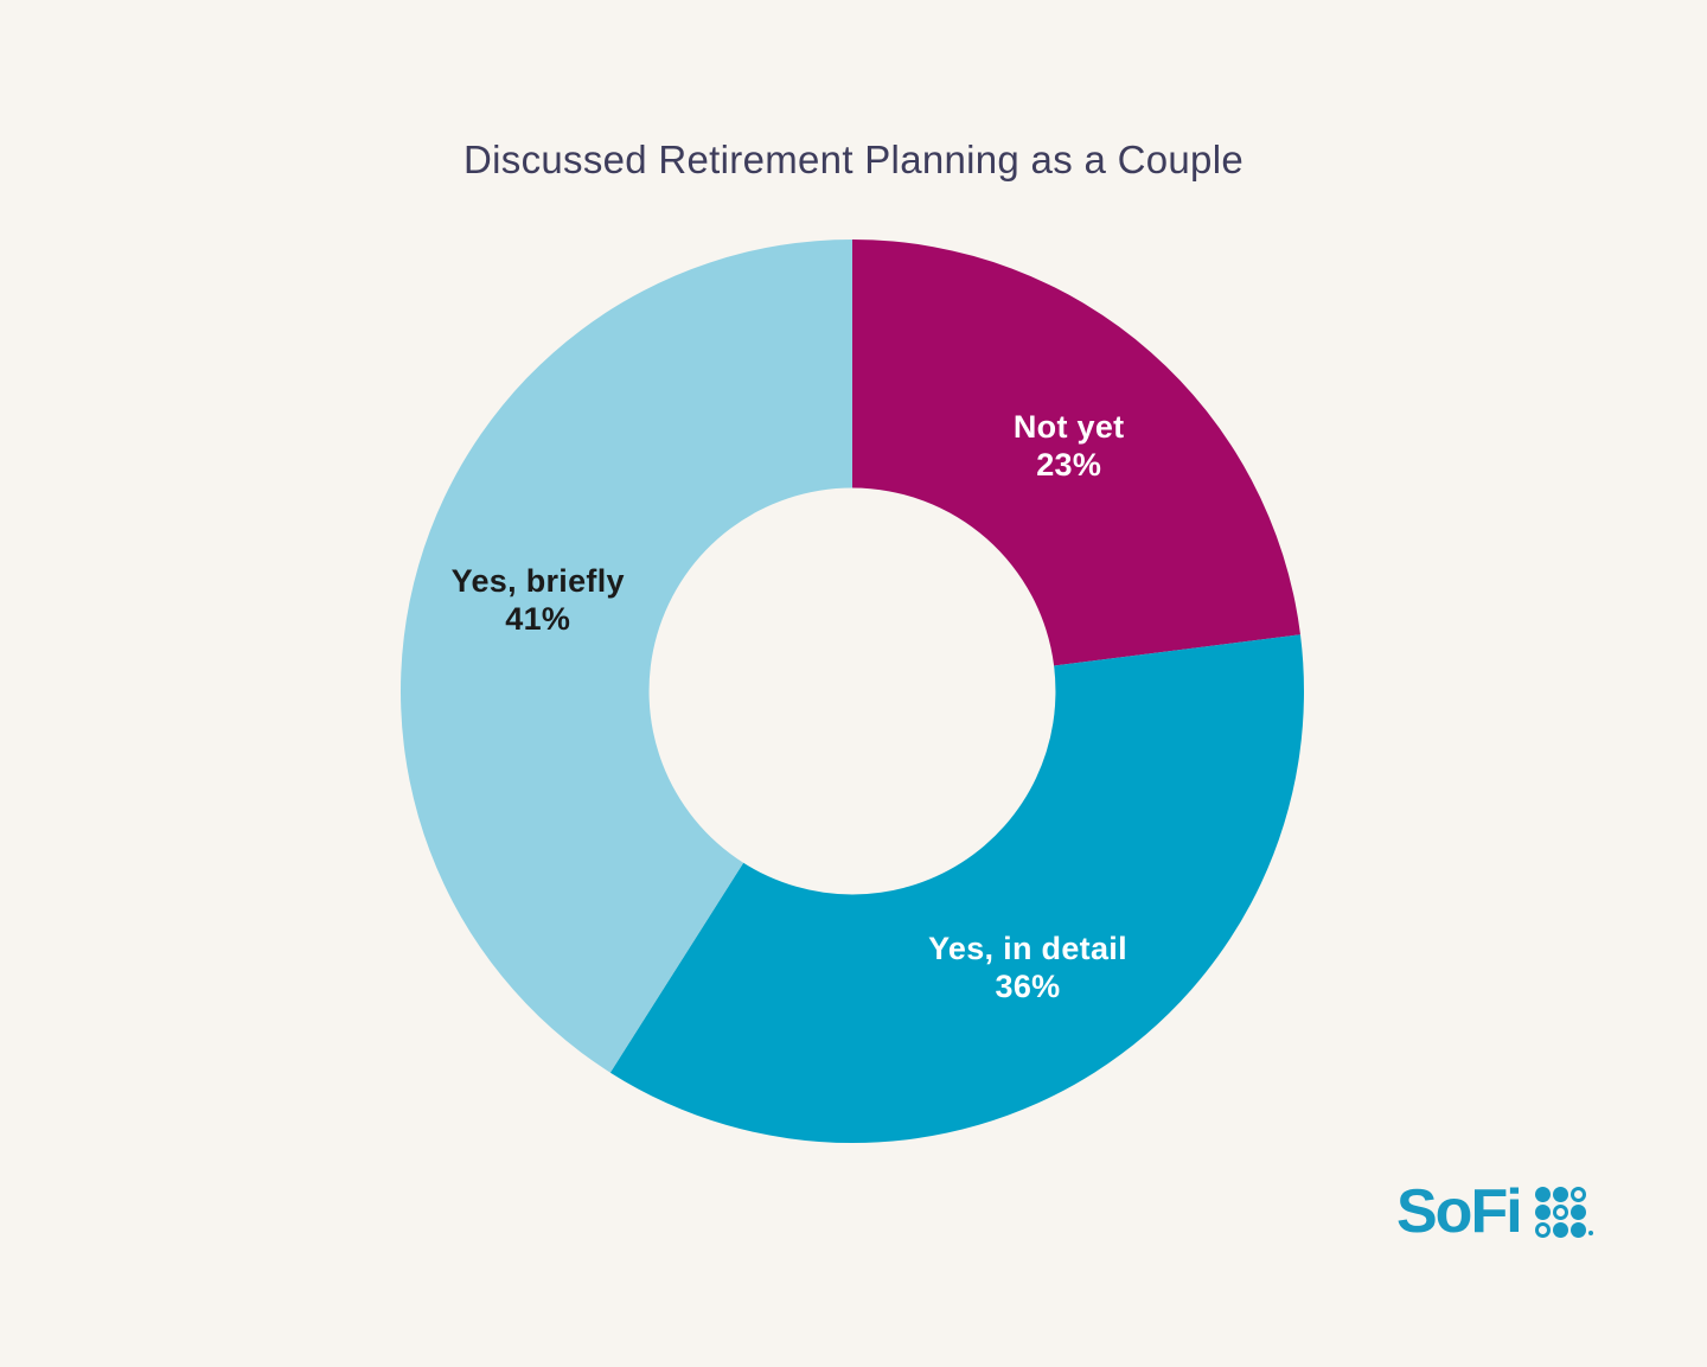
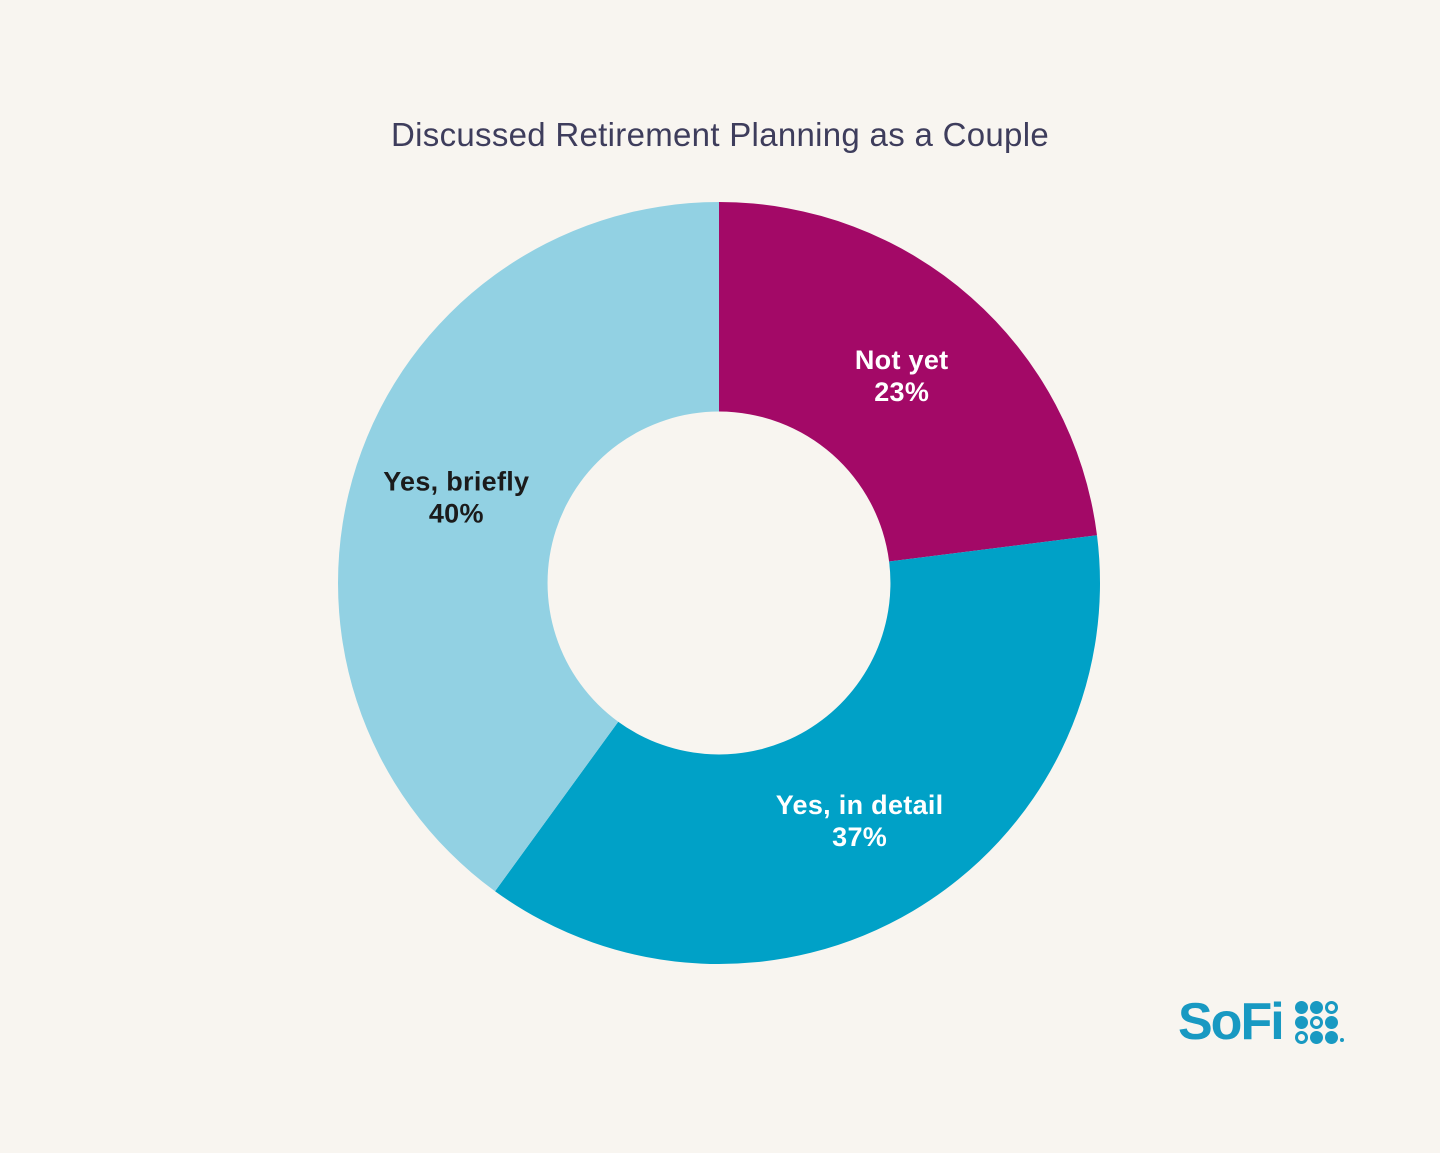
Yes, in detail: 36% -> 37%
Yes, briefly: 41% -> 40%
